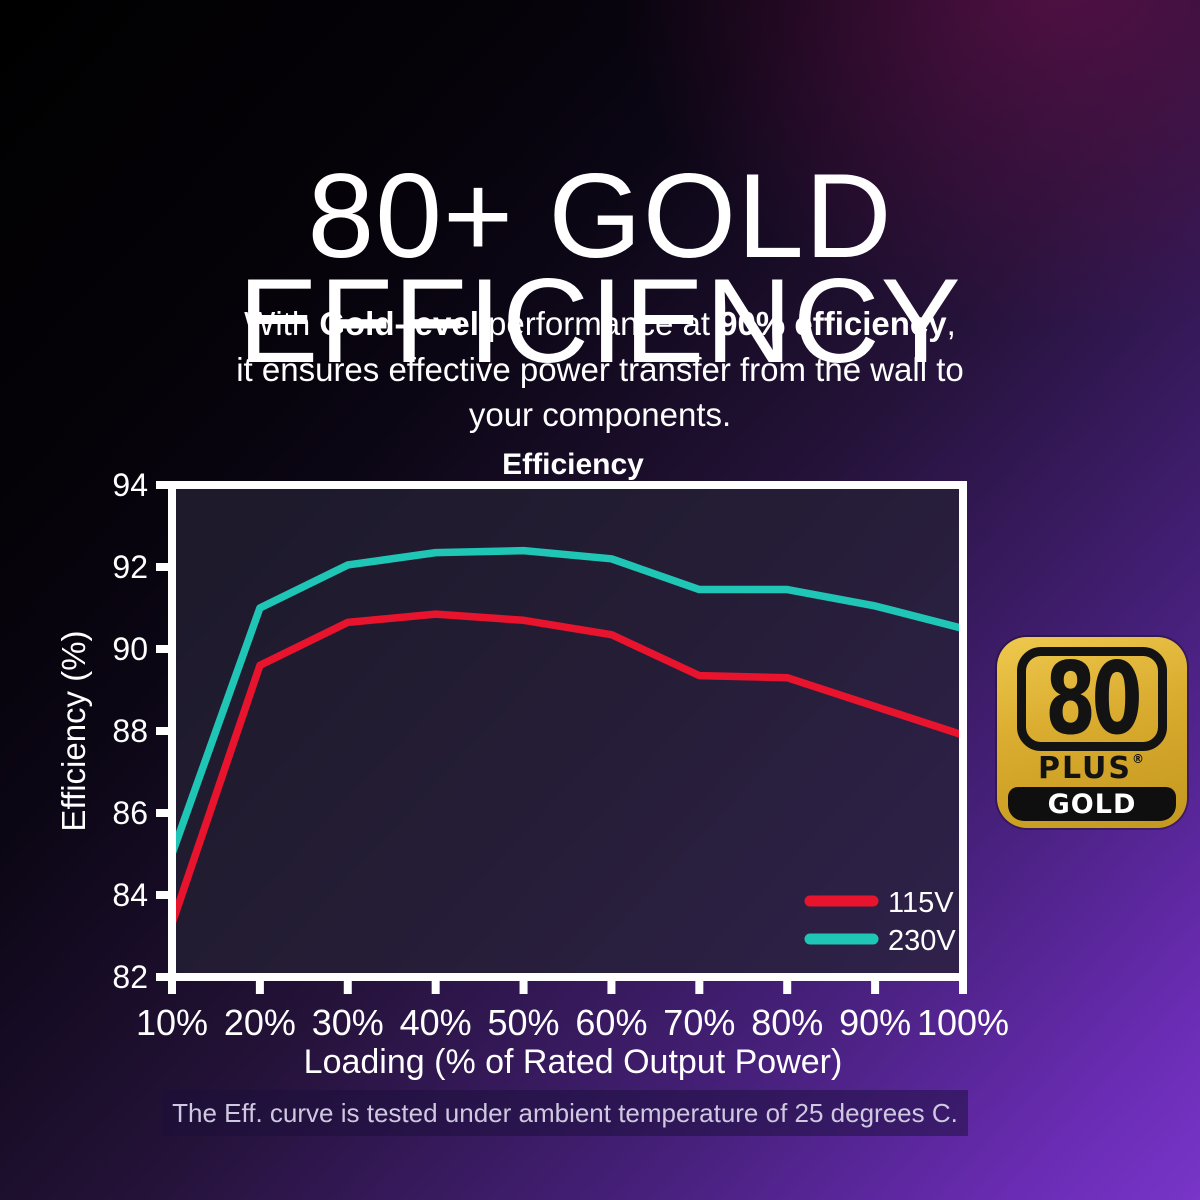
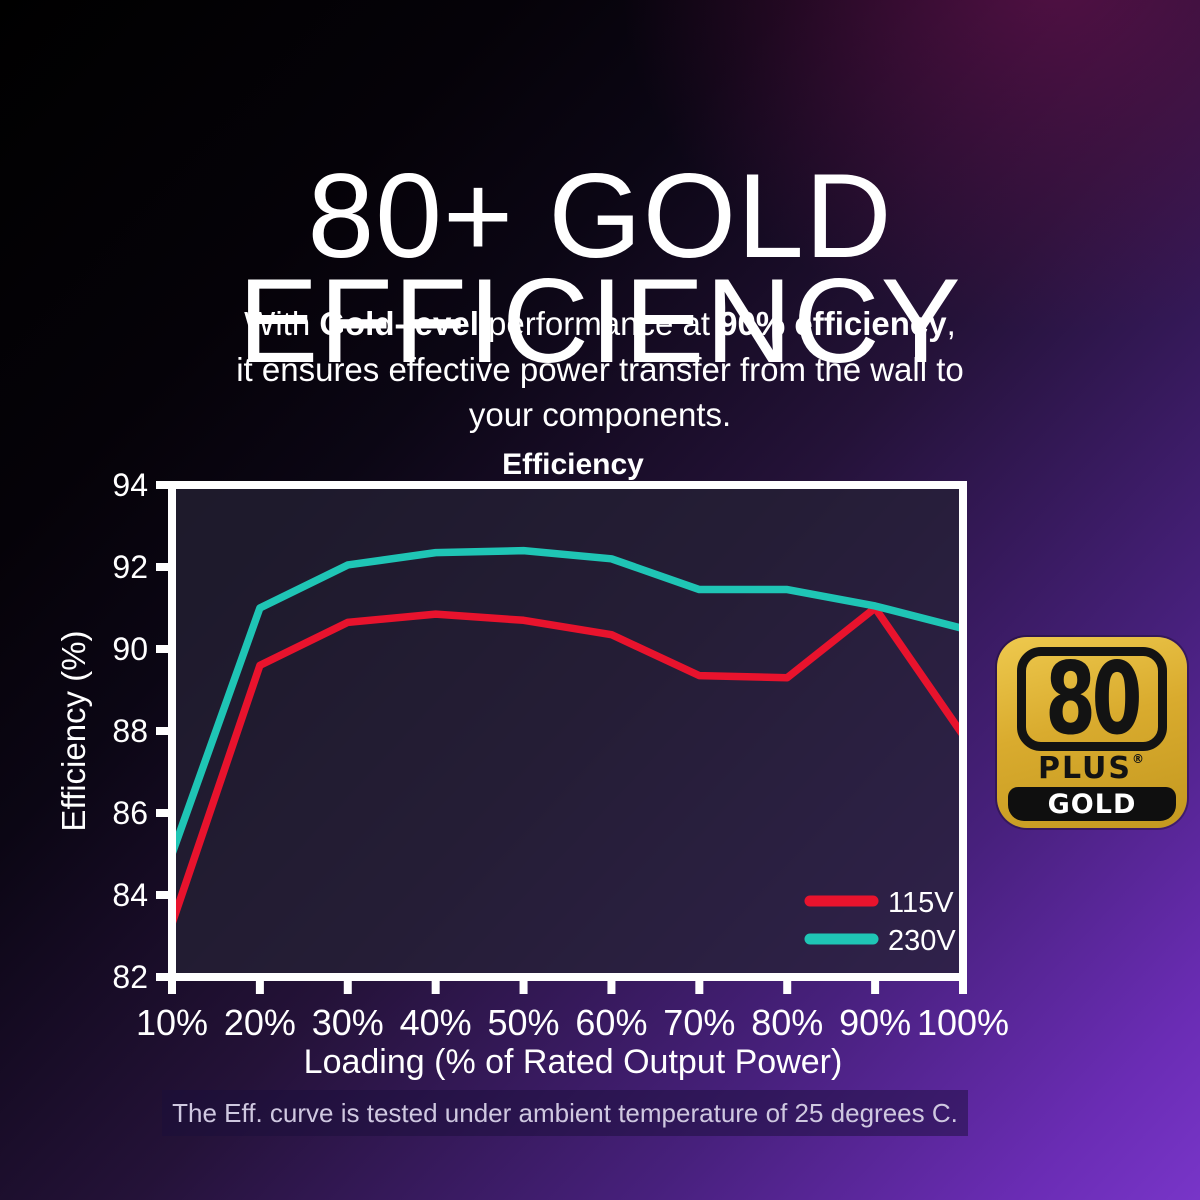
115V/90: 89% -> 91%
